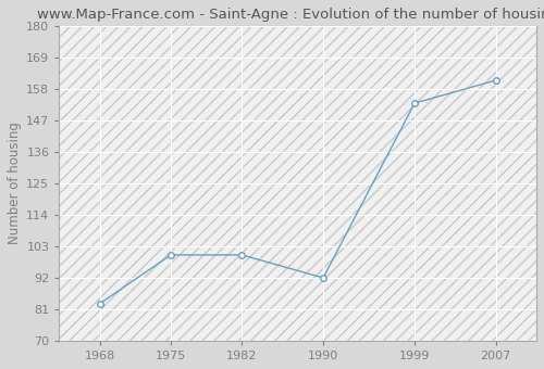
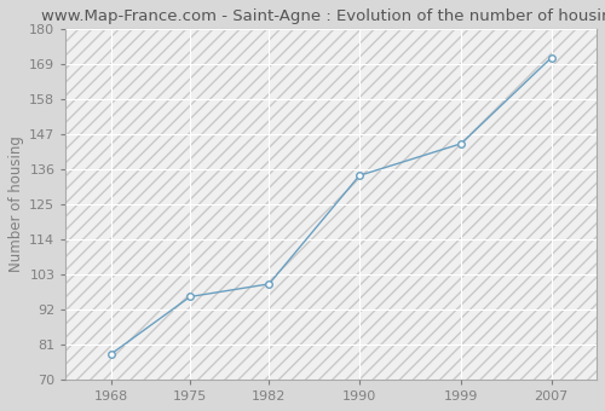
1968: 83 -> 78
1975: 100 -> 96
1990: 92 -> 134
1999: 153 -> 144
2007: 161 -> 171
